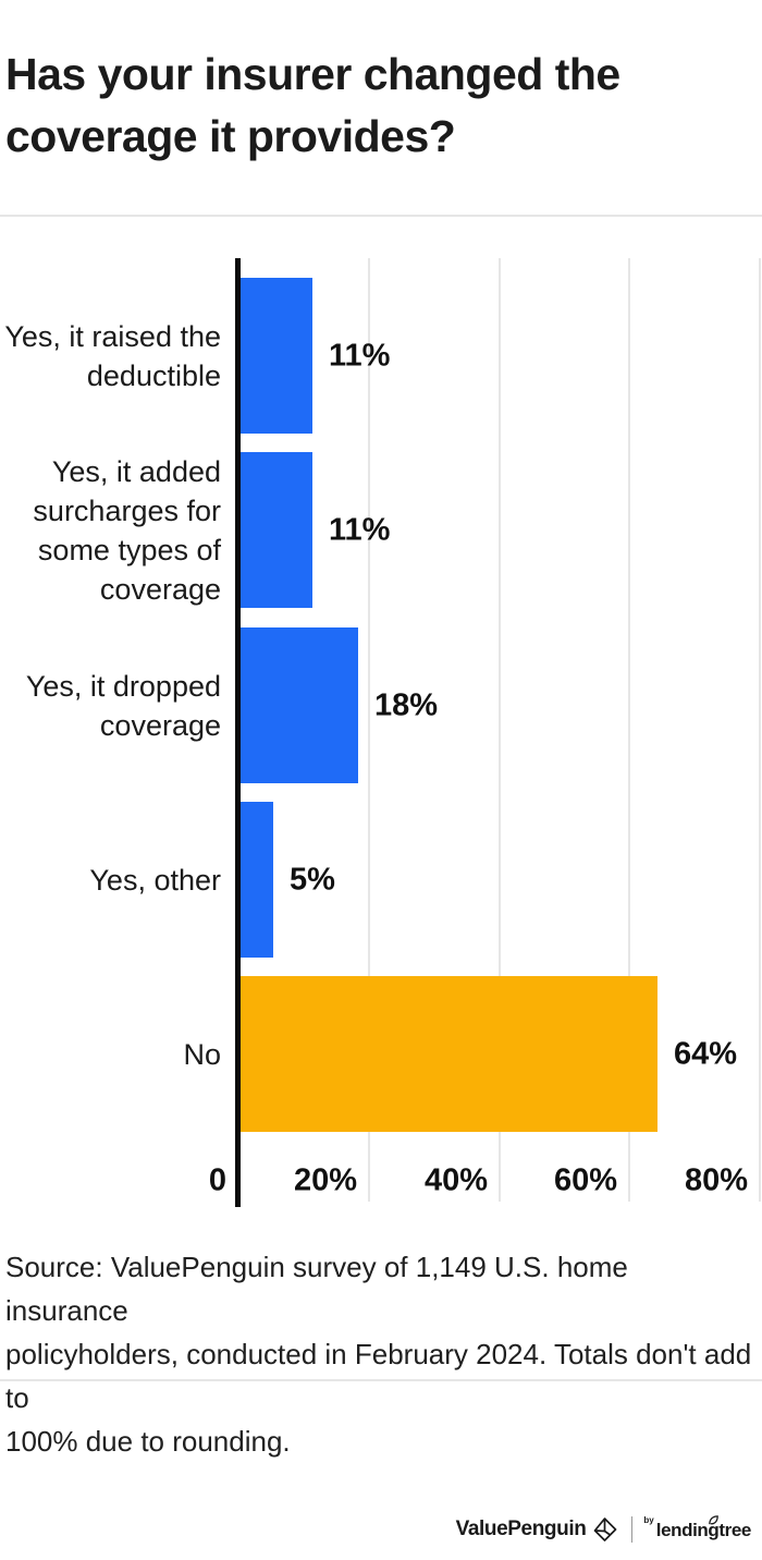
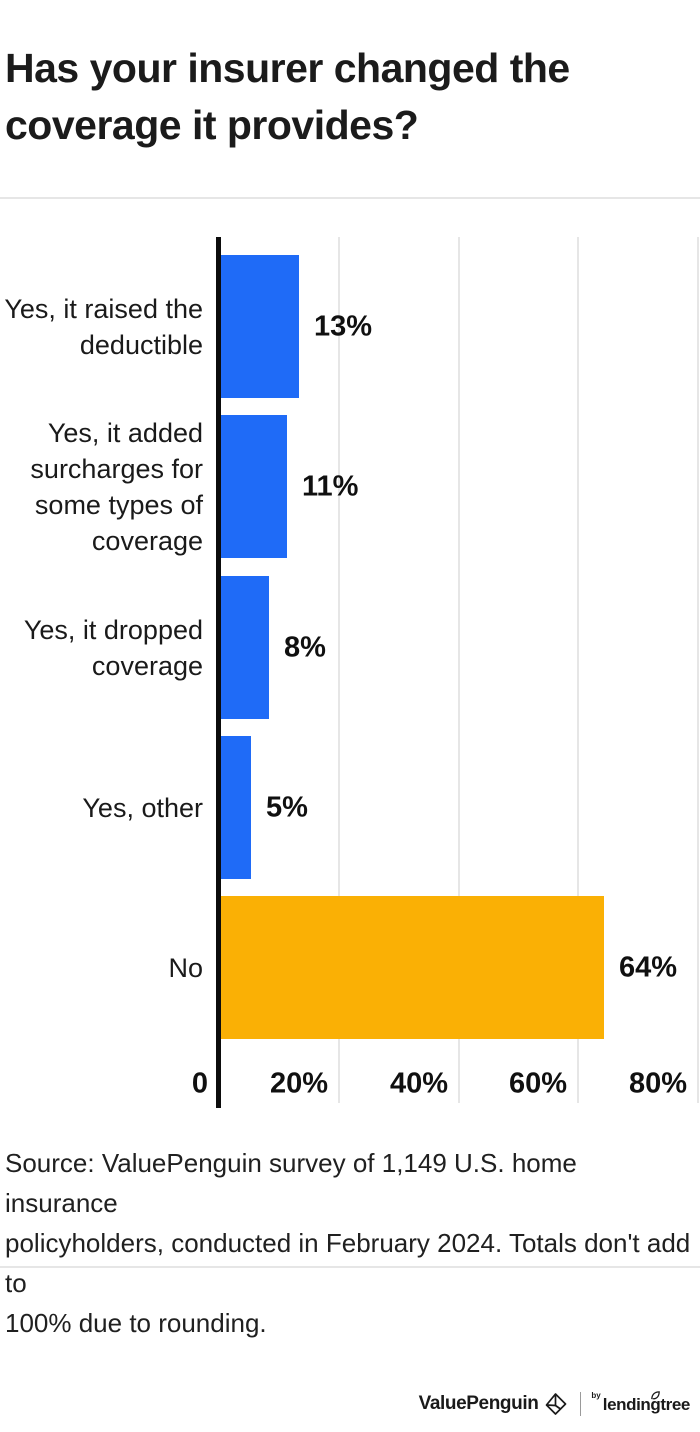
Yes, it raised the deductible: 11% -> 13%
Yes, it dropped coverage: 18% -> 8%
